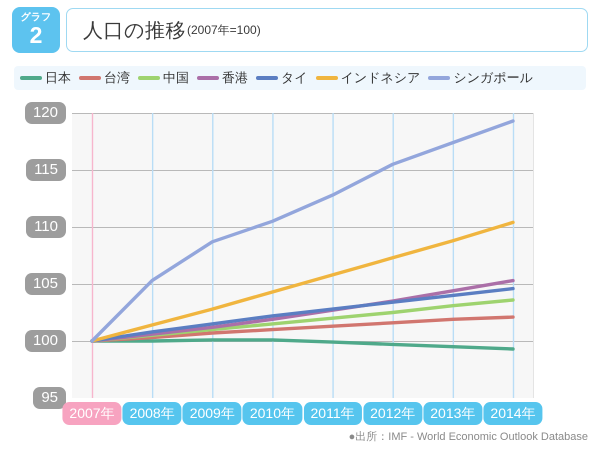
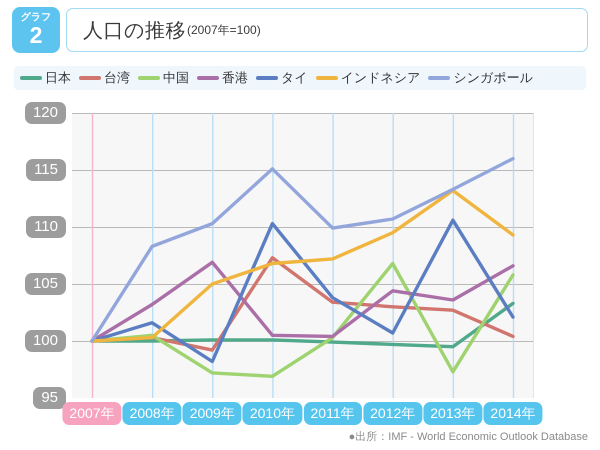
香港/2008年: 100.6 -> 103.2
タイ/2008年: 100.8 -> 101.6
インドネシア/2008年: 101.4 -> 100.3
シンガポール/2008年: 105.3 -> 108.3
台湾/2009年: 100.7 -> 99.2
中国/2009年: 101.0 -> 97.2
香港/2009年: 101.2 -> 106.9
タイ/2009年: 101.5 -> 98.2
インドネシア/2009年: 102.8 -> 105.0
シンガポール/2009年: 108.7 -> 110.3
台湾/2010年: 101.0 -> 107.3
中国/2010年: 101.5 -> 96.9
香港/2010年: 101.9 -> 100.5
タイ/2010年: 102.2 -> 110.3
インドネシア/2010年: 104.3 -> 106.8
シンガポール/2010年: 110.5 -> 115.1
台湾/2011年: 101.3 -> 103.4
中国/2011年: 102.0 -> 100.3
香港/2011年: 102.7 -> 100.4
タイ/2011年: 102.8 -> 103.8
インドネシア/2011年: 105.8 -> 107.2
シンガポール/2011年: 112.8 -> 109.9
台湾/2012年: 101.6 -> 103.0
中国/2012年: 102.5 -> 106.8
香港/2012年: 103.5 -> 104.4
タイ/2012年: 103.4 -> 100.7
インドネシア/2012年: 107.3 -> 109.5
シンガポール/2012年: 115.5 -> 110.7
台湾/2013年: 101.9 -> 102.7
中国/2013年: 103.1 -> 97.3
香港/2013年: 104.4 -> 103.6
タイ/2013年: 104.0 -> 110.6
インドネシア/2013年: 108.8 -> 113.2
シンガポール/2013年: 117.4 -> 113.3
日本/2014年: 99.3 -> 103.3
台湾/2014年: 102.1 -> 100.4
中国/2014年: 103.6 -> 105.8
香港/2014年: 105.3 -> 106.6
タイ/2014年: 104.6 -> 102.1
インドネシア/2014年: 110.4 -> 109.3
シンガポール/2014年: 119.3 -> 116.0
